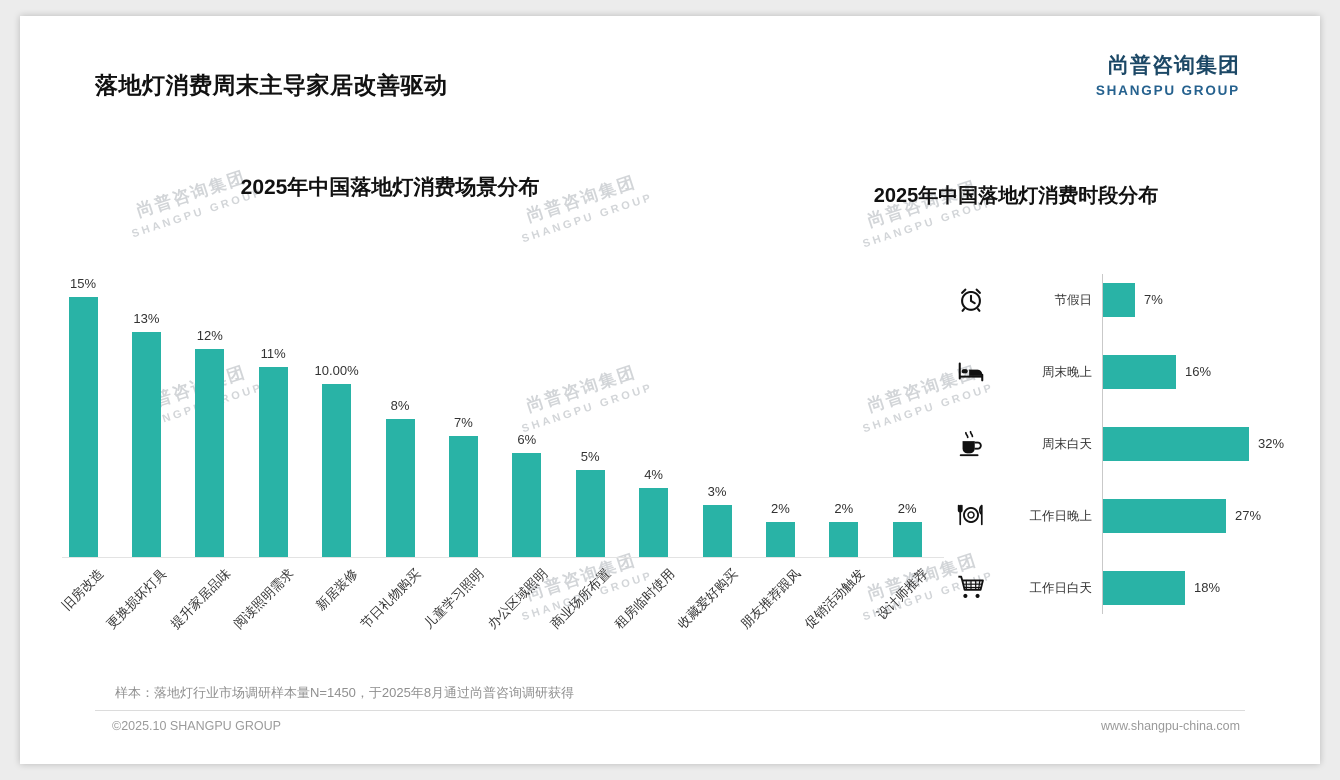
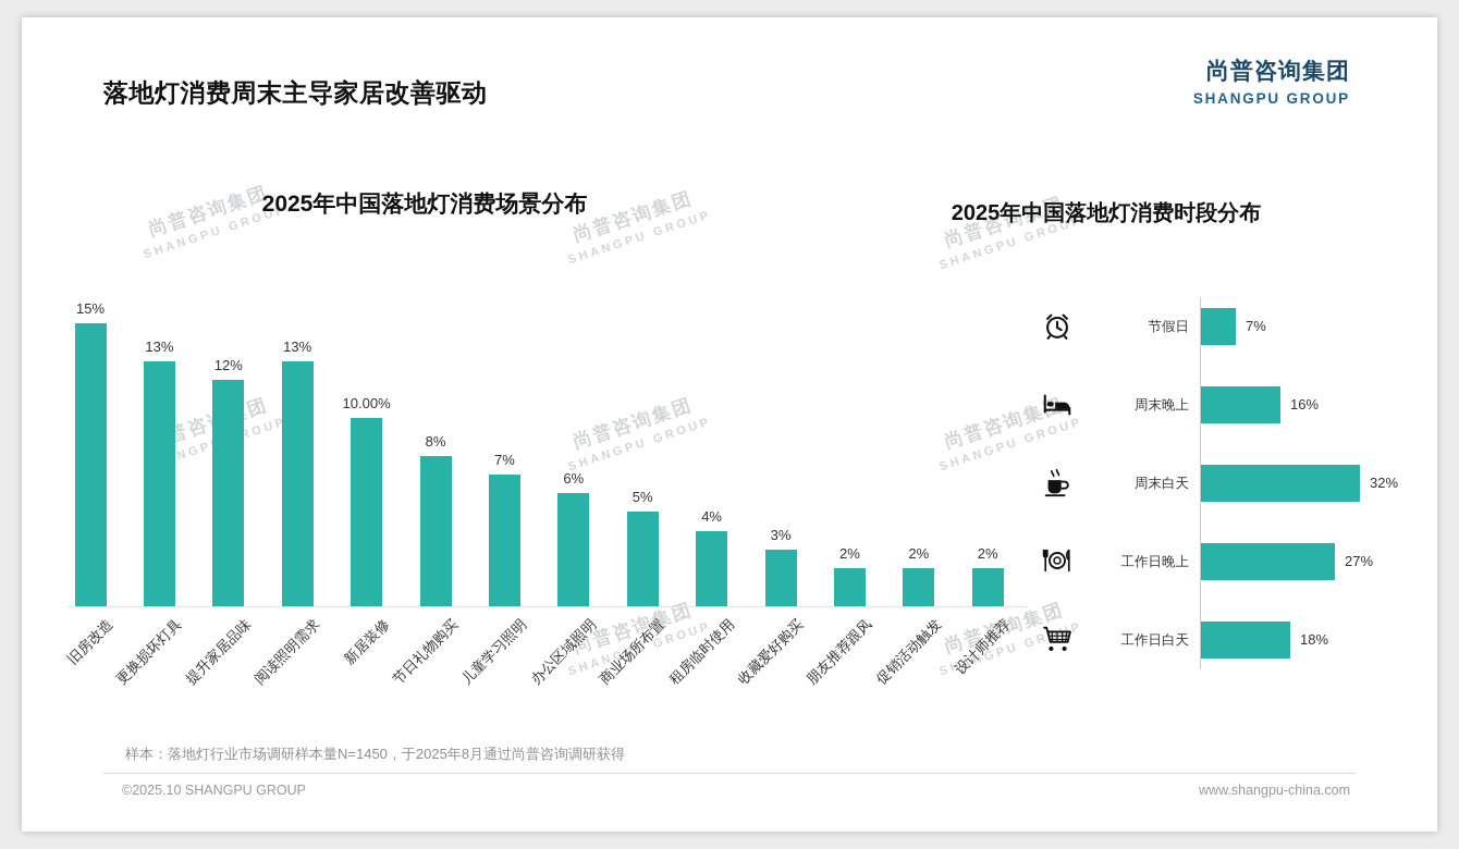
2025年中国落地灯消费场景分布/阅读照明需求: 11% -> 13%
